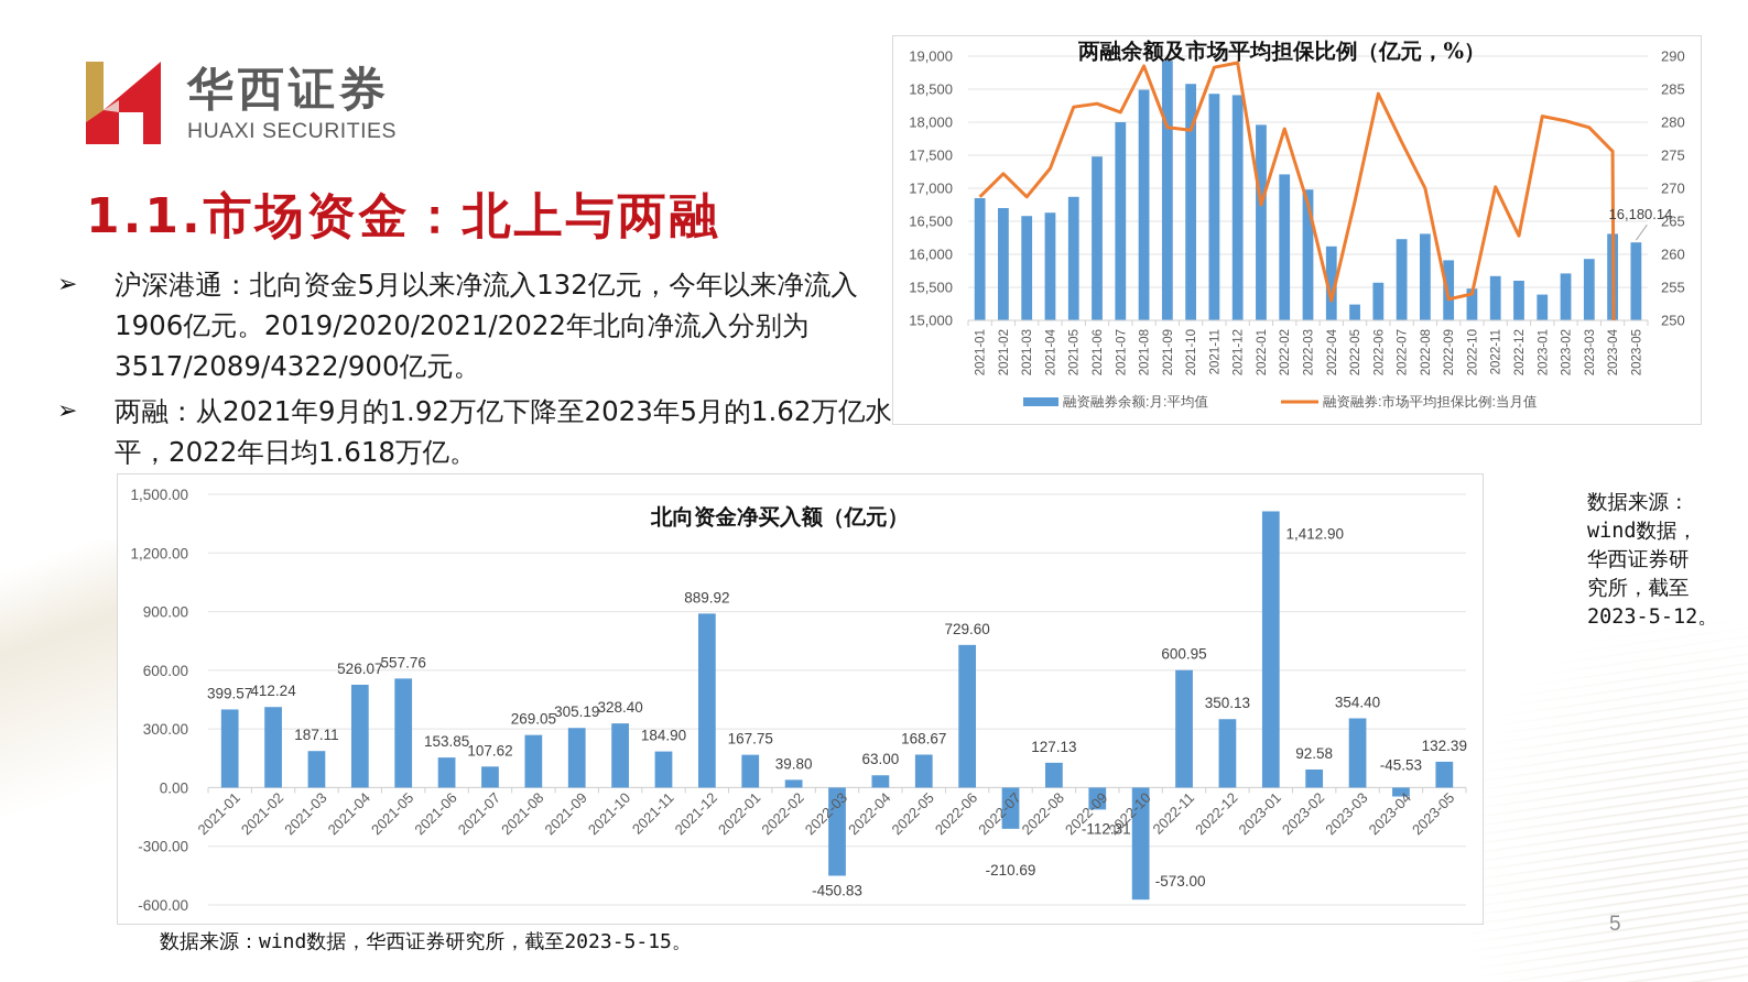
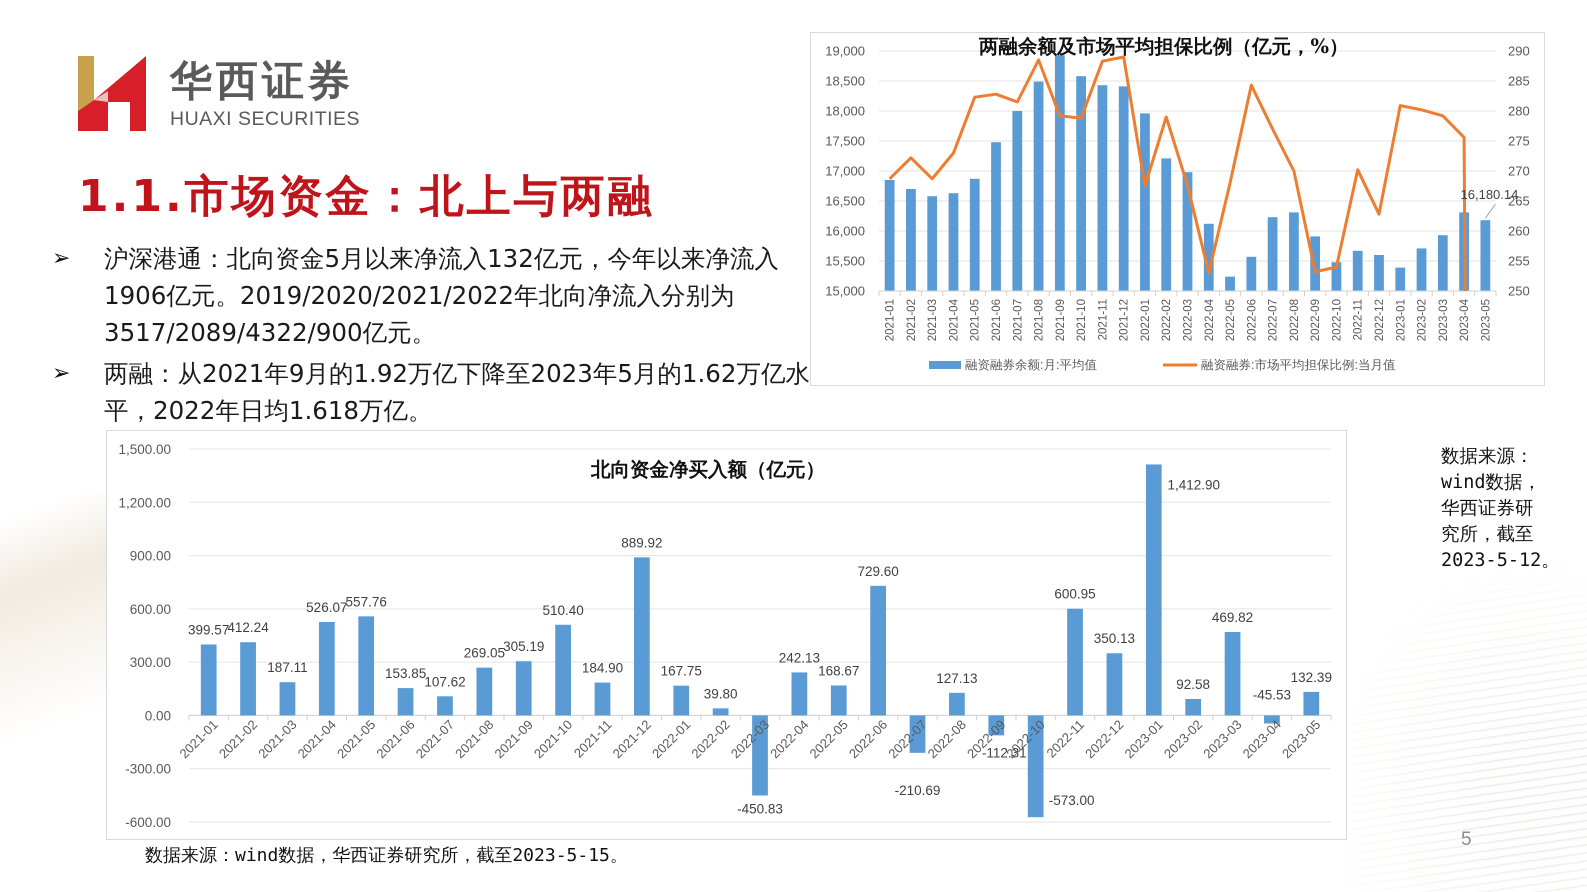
北向资金净买入额（亿元）/2021-10: 328.40 -> 510.40
北向资金净买入额（亿元）/2022-04: 63.00 -> 242.13
北向资金净买入额（亿元）/2023-03: 354.40 -> 469.82
